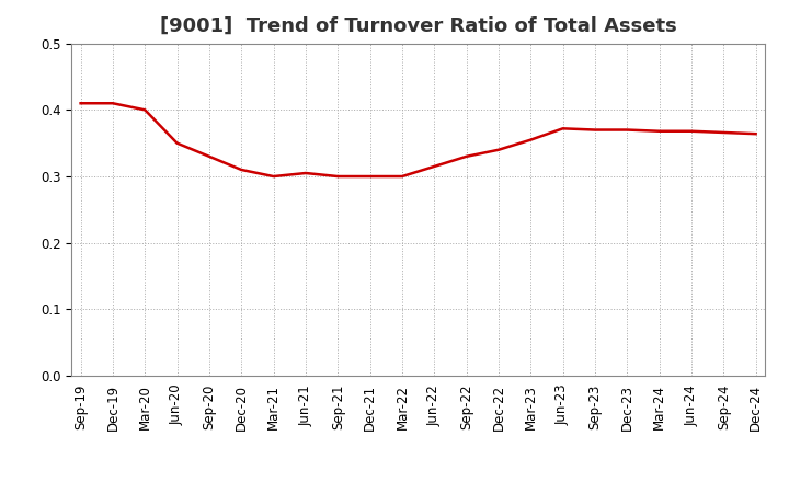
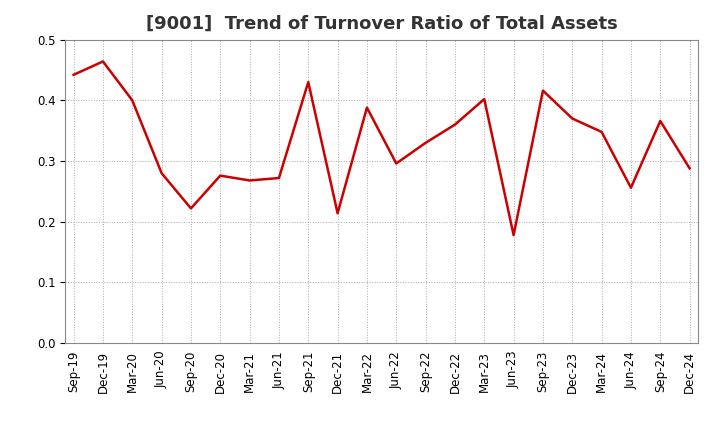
Sep-19: 0.410 -> 0.442
Dec-19: 0.410 -> 0.464
Jun-20: 0.350 -> 0.280
Sep-20: 0.330 -> 0.222
Dec-20: 0.310 -> 0.276
Mar-21: 0.300 -> 0.268
Jun-21: 0.305 -> 0.272
Sep-21: 0.300 -> 0.430
Dec-21: 0.300 -> 0.214
Mar-22: 0.300 -> 0.388
Jun-22: 0.315 -> 0.296
Dec-22: 0.340 -> 0.360
Mar-23: 0.355 -> 0.402
Jun-23: 0.372 -> 0.178
Sep-23: 0.370 -> 0.416
Mar-24: 0.368 -> 0.348
Jun-24: 0.368 -> 0.256
Dec-24: 0.364 -> 0.288
